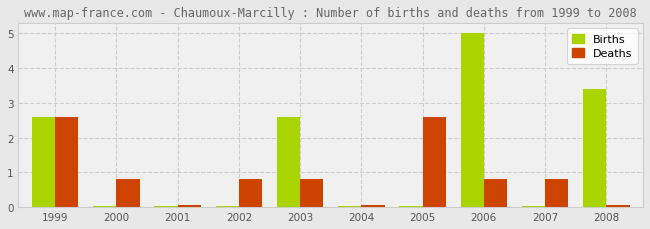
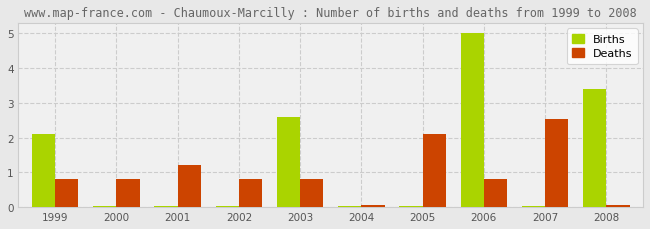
Births/1999: 2.60 -> 2.10
Deaths/1999: 2.60 -> 0.80
Deaths/2001: 0.05 -> 1.20
Deaths/2005: 2.60 -> 2.10
Deaths/2007: 0.80 -> 2.55
